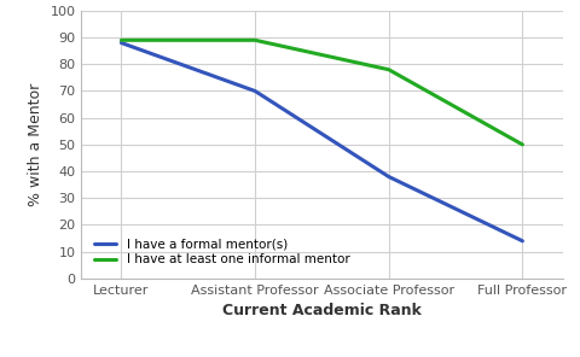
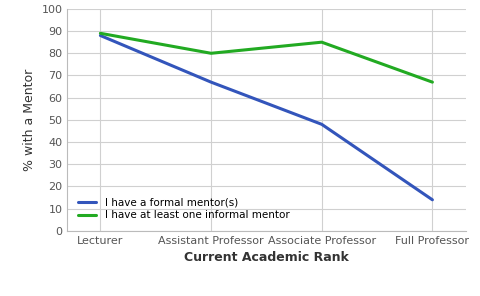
I have a formal mentor(s)/Assistant Professor: 70 -> 67
I have at least one informal mentor/Assistant Professor: 89 -> 80
I have a formal mentor(s)/Associate Professor: 38 -> 48
I have at least one informal mentor/Associate Professor: 78 -> 85
I have at least one informal mentor/Full Professor: 50 -> 67
